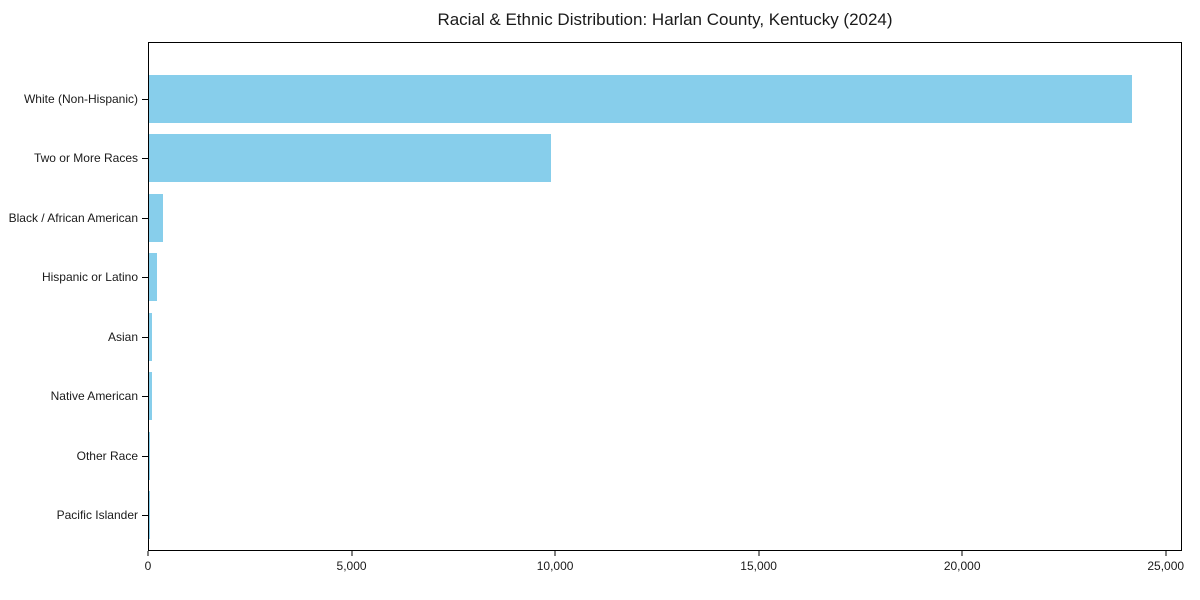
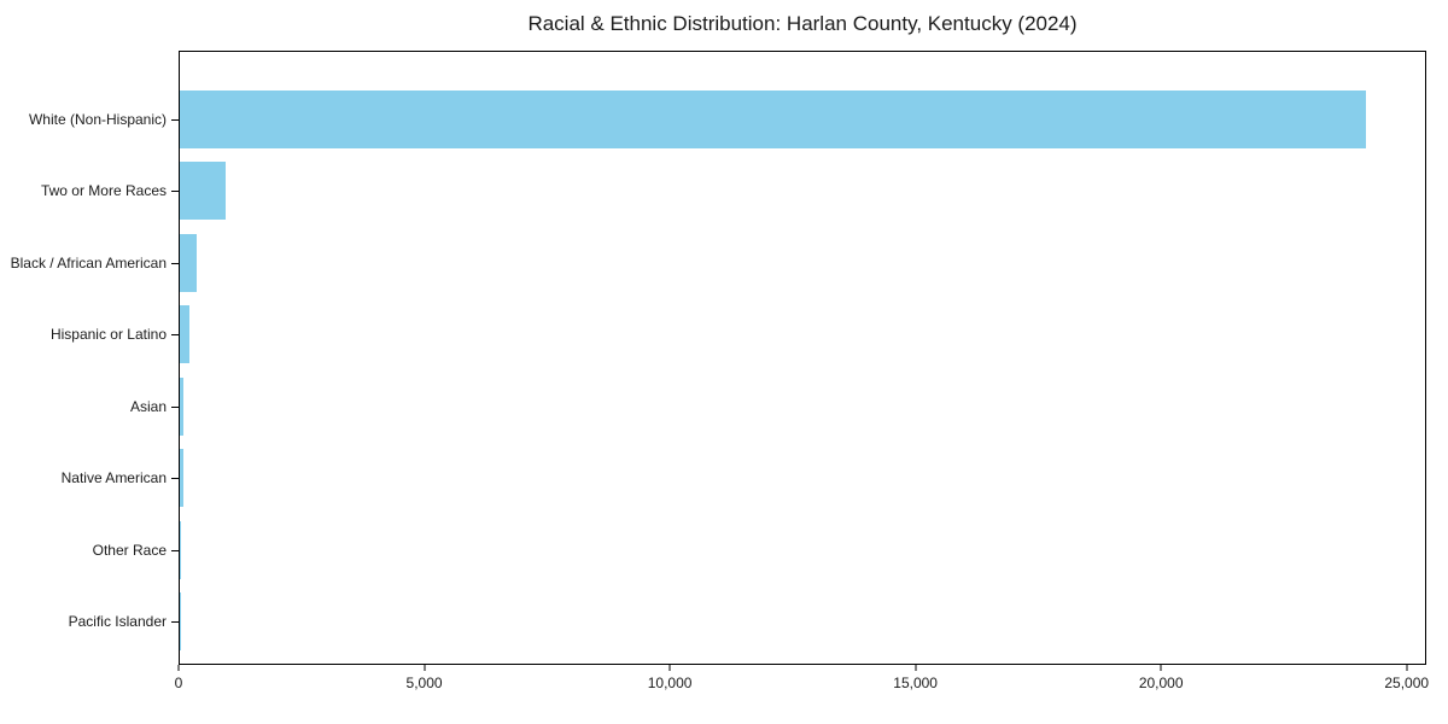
Two or More Races: 9900 -> 900
